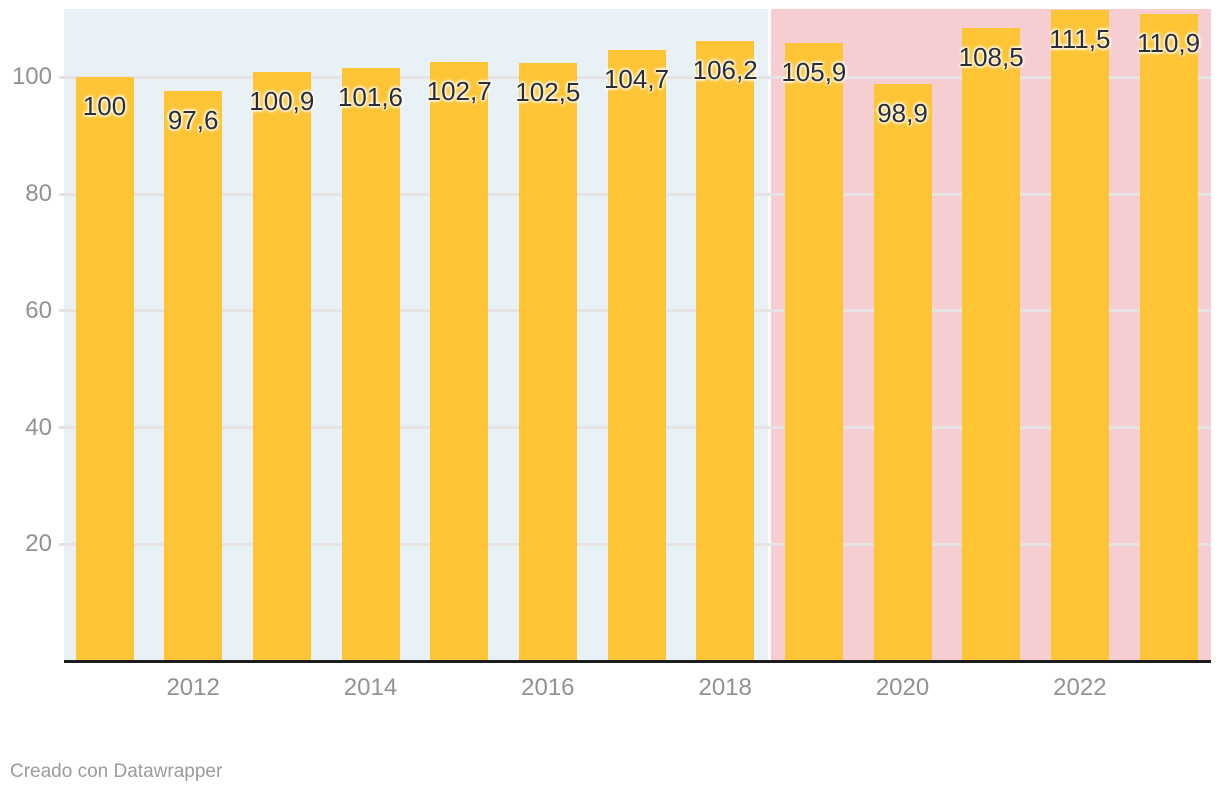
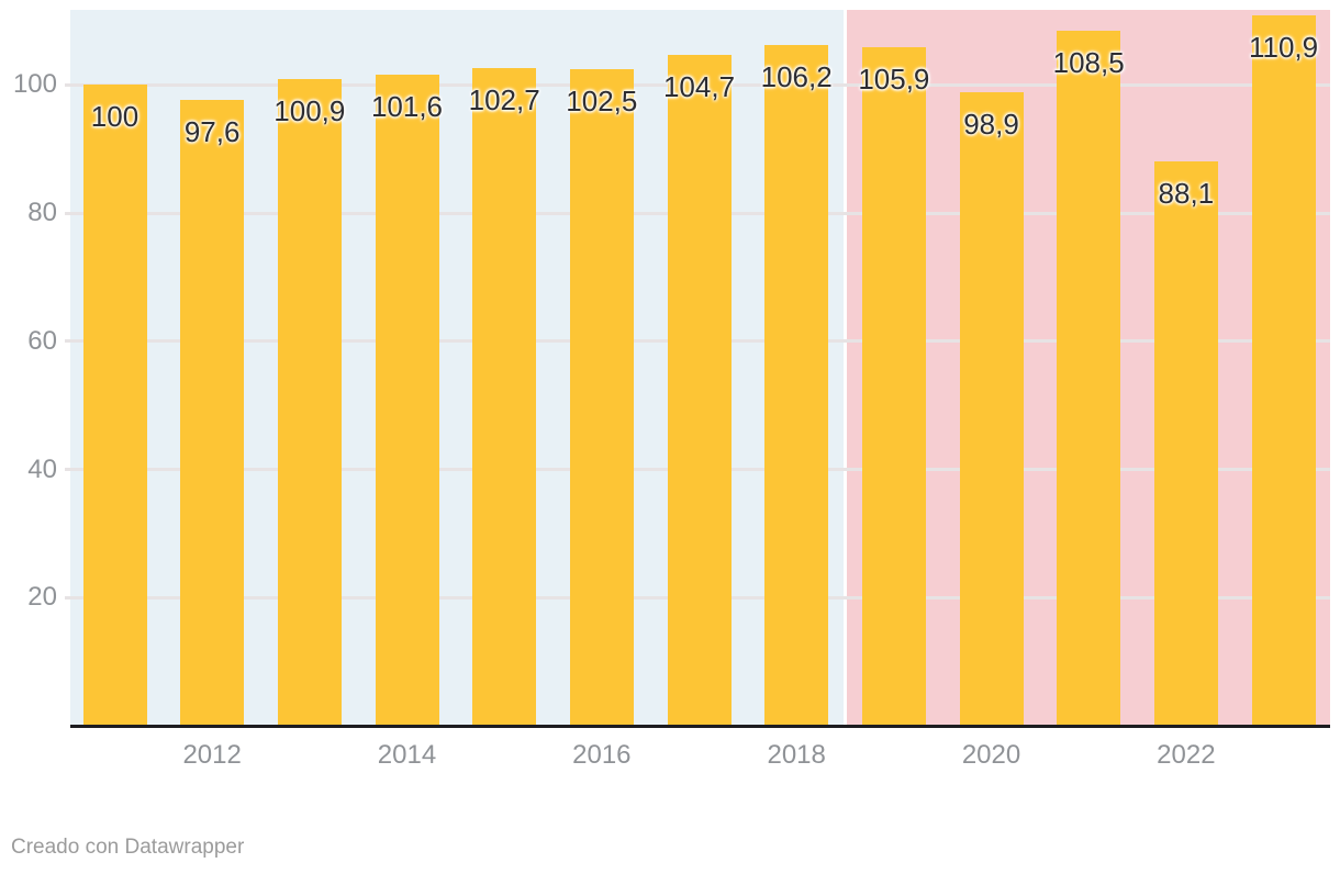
2022: 111,5 -> 88,1
